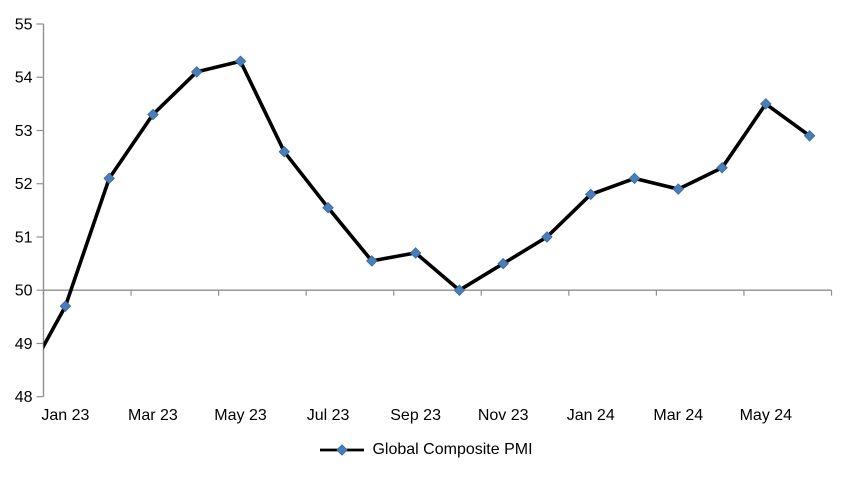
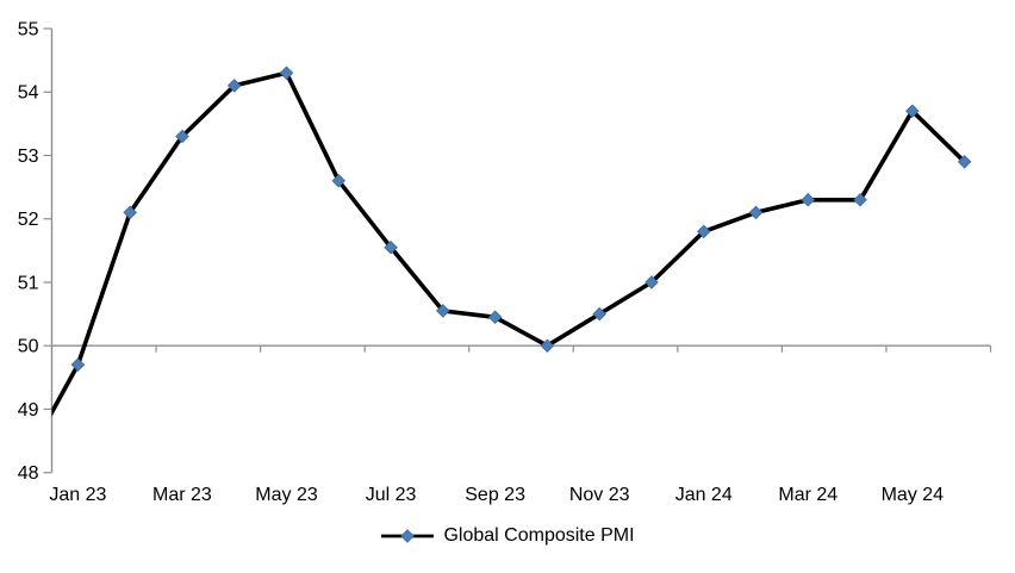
Sep 23: 50.7 -> 50.5
Mar 24: 51.9 -> 52.3
May 24: 53.5 -> 53.7
